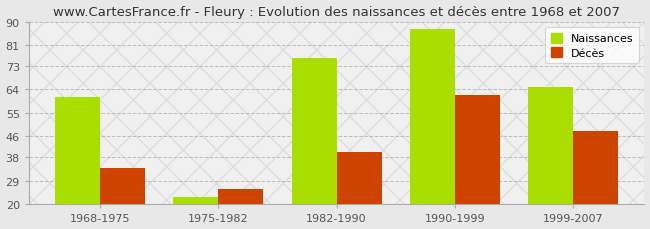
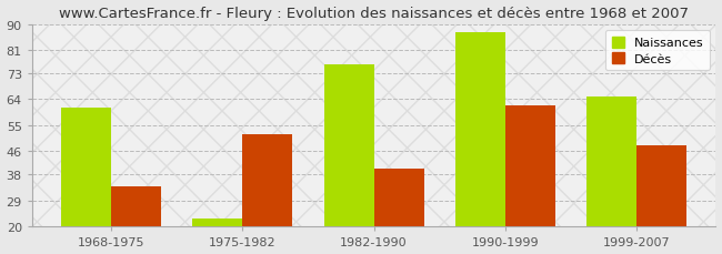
Décès/1975-1982: 26 -> 52
